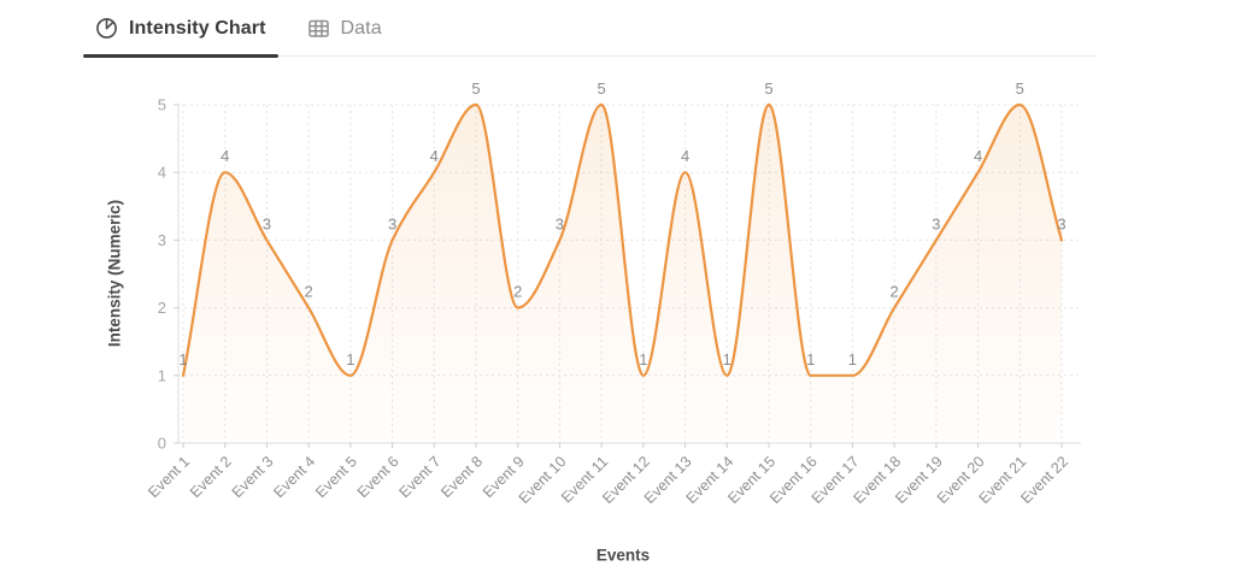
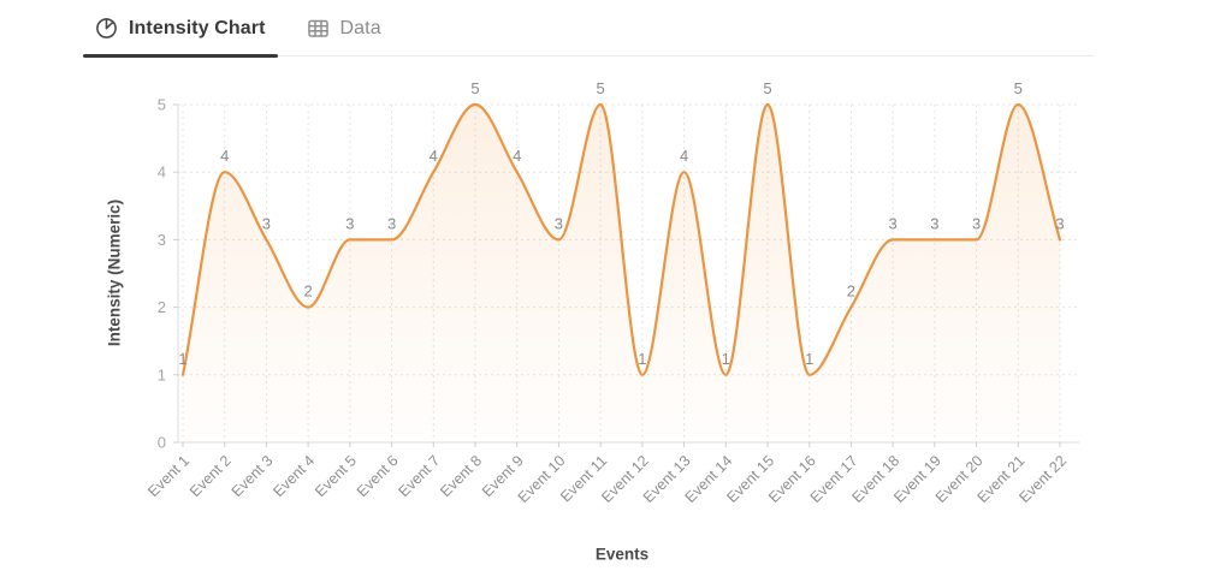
Event 5: 1 -> 3
Event 9: 2 -> 4
Event 17: 1 -> 2
Event 18: 2 -> 3
Event 20: 4 -> 3
